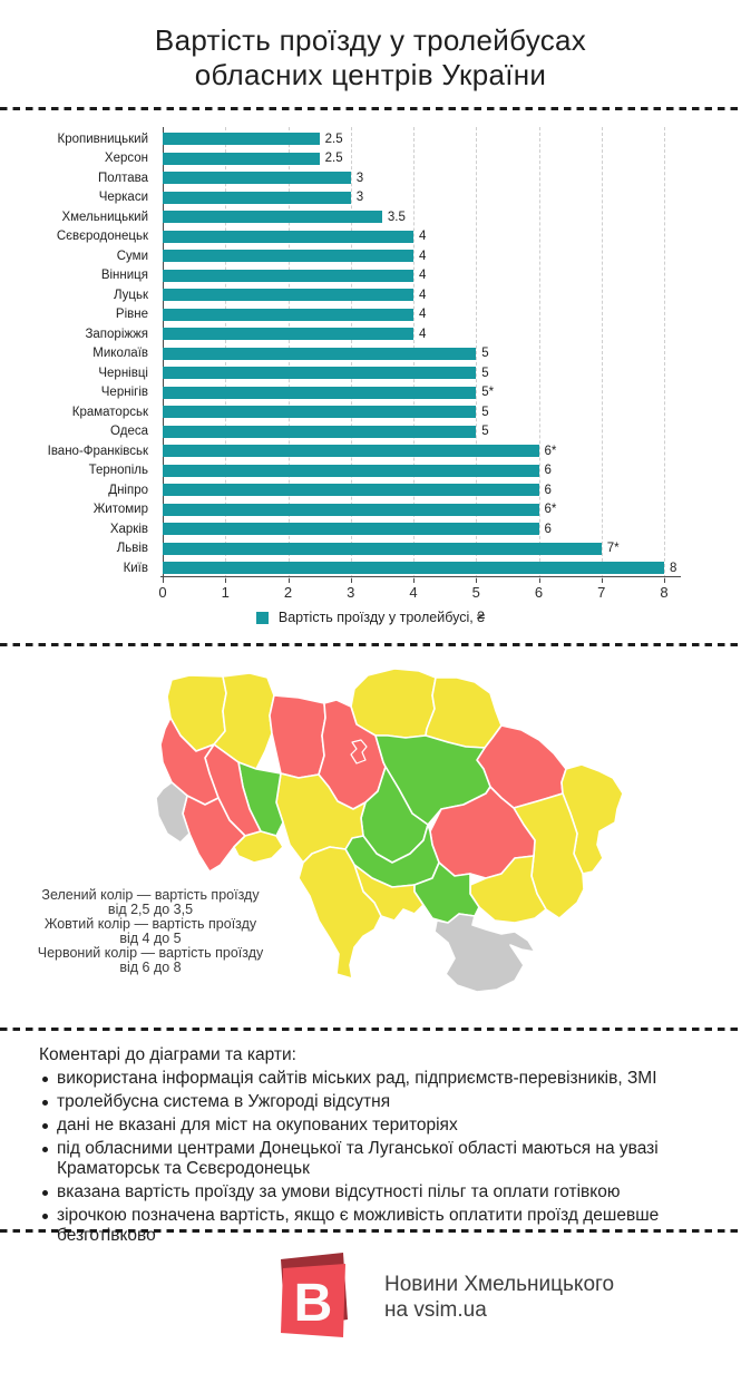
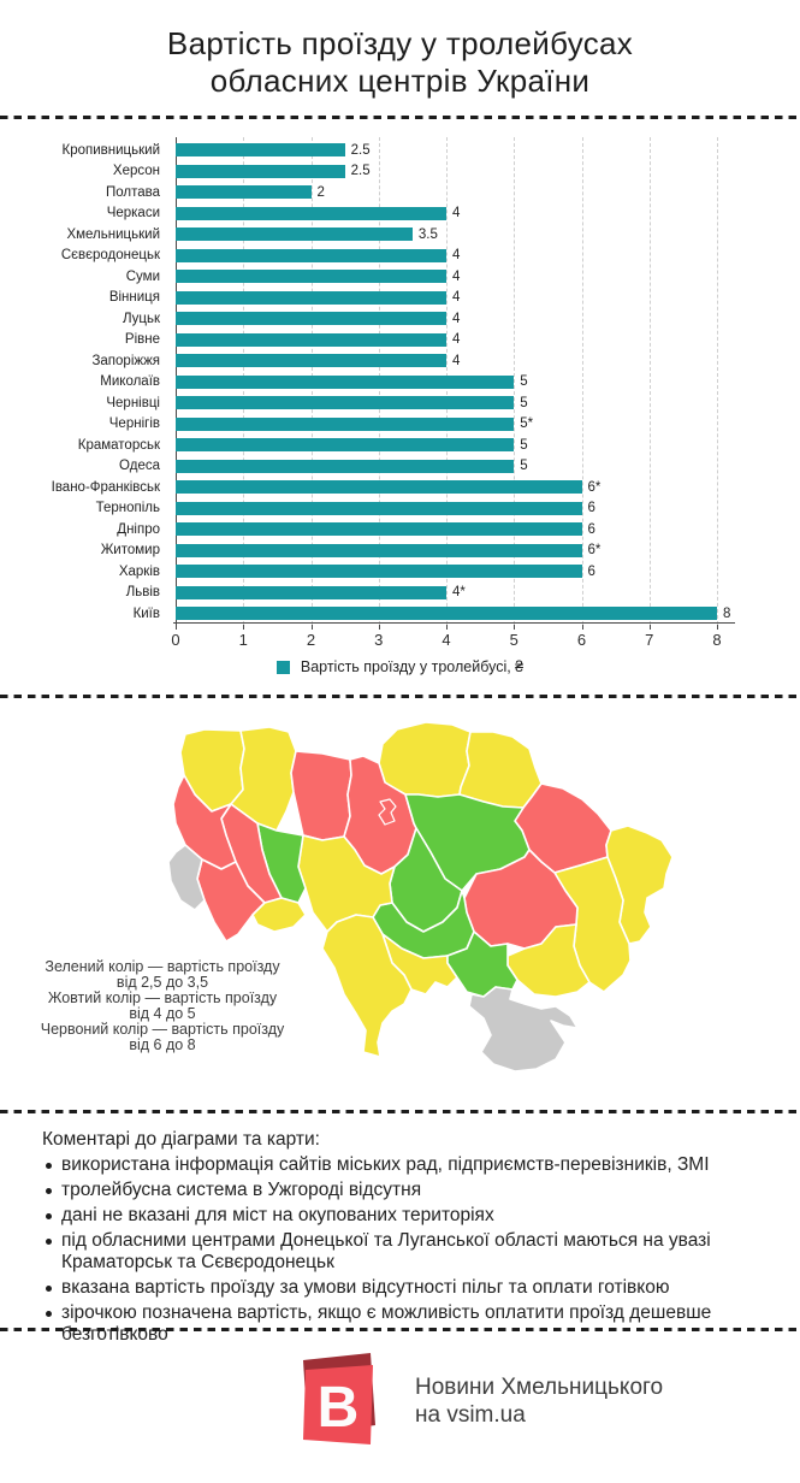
Полтава: 3 -> 2
Черкаси: 3 -> 4
Львів: 7 -> 4
